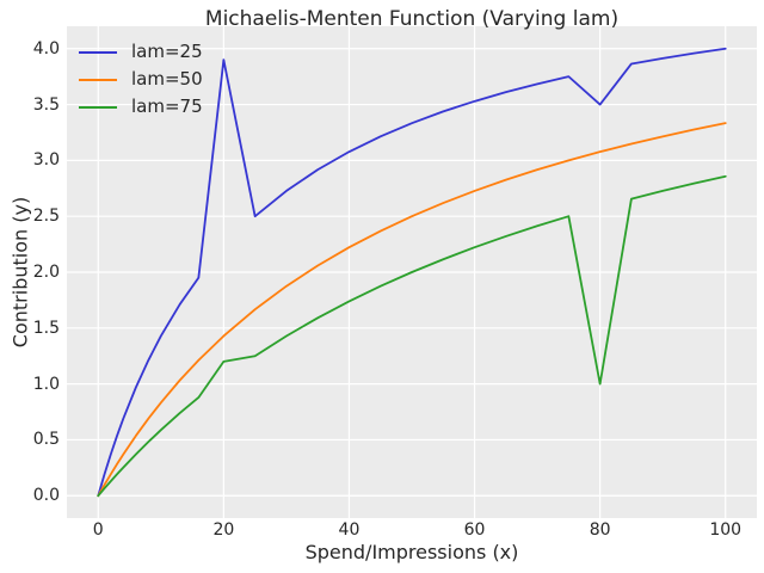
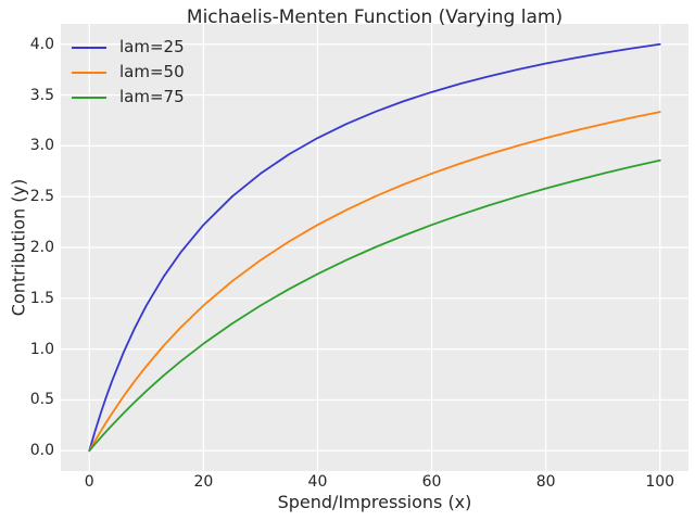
lam=25/20: 3.9 -> 2.2
lam=75/20: 1.2 -> 1.1
lam=25/80: 3.5 -> 3.8
lam=75/80: 1.0 -> 2.6
